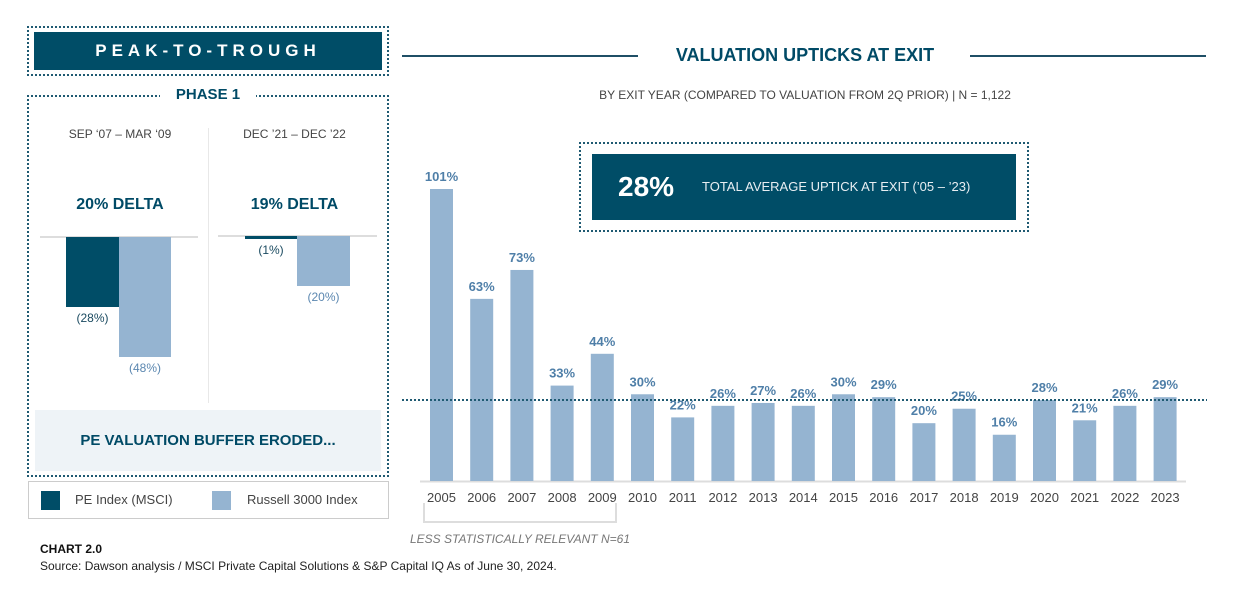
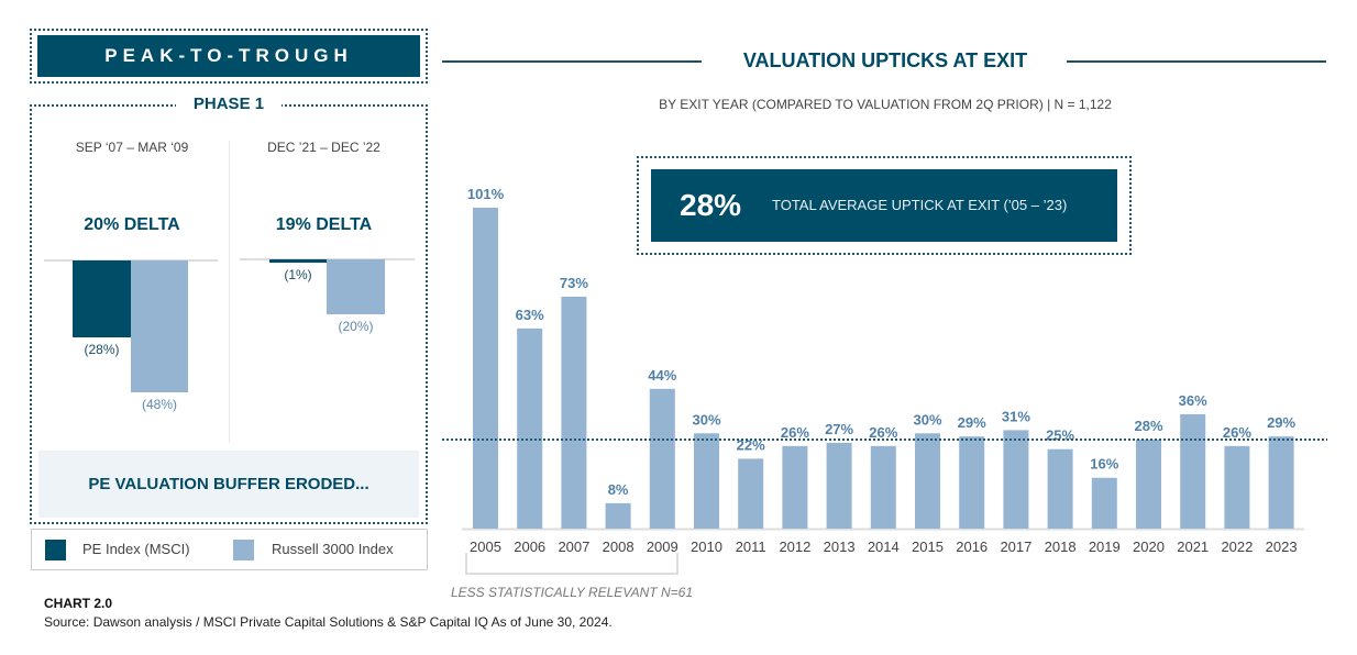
VALUATION UPTICKS AT EXIT/2008: 33% -> 8%
VALUATION UPTICKS AT EXIT/2017: 20% -> 31%
VALUATION UPTICKS AT EXIT/2021: 21% -> 36%
